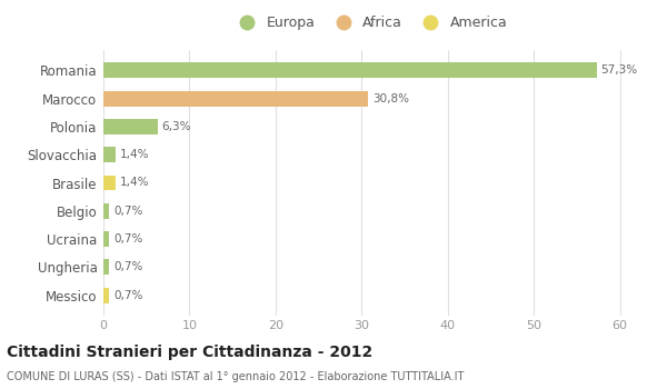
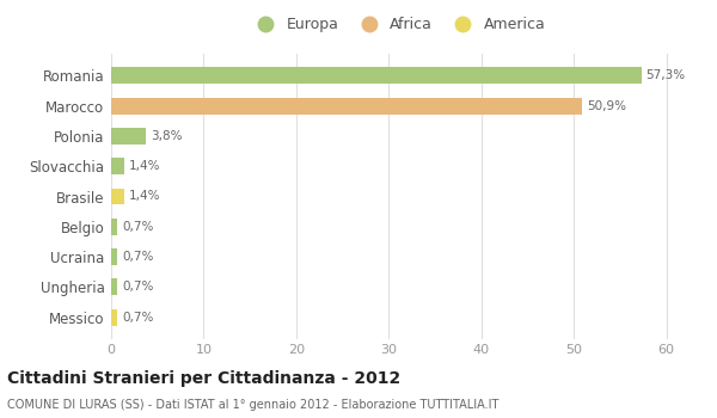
Marocco: 30,8% -> 50,9%
Polonia: 6,3% -> 3,8%
